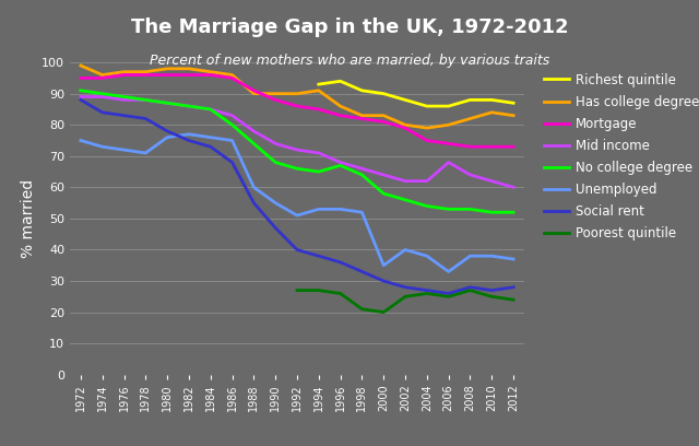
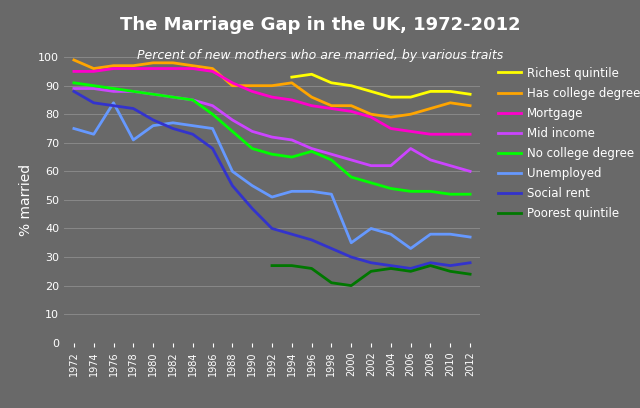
Unemployed/1976: 72 -> 84
